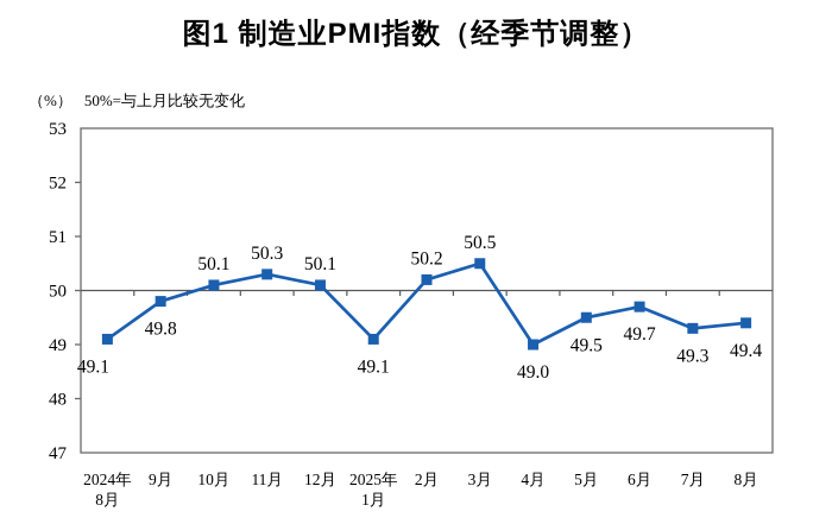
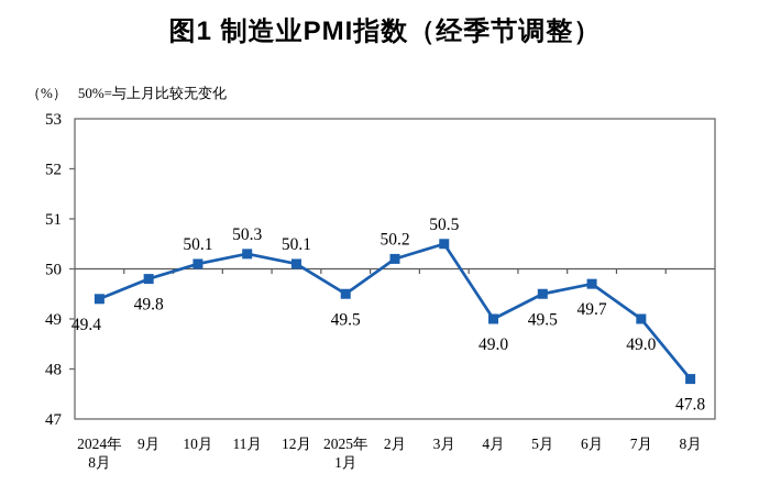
2024年 8月: 49.1 -> 49.4
2025年 1月: 49.1 -> 49.5
7月: 49.3 -> 49.0
8月: 49.4 -> 47.8
